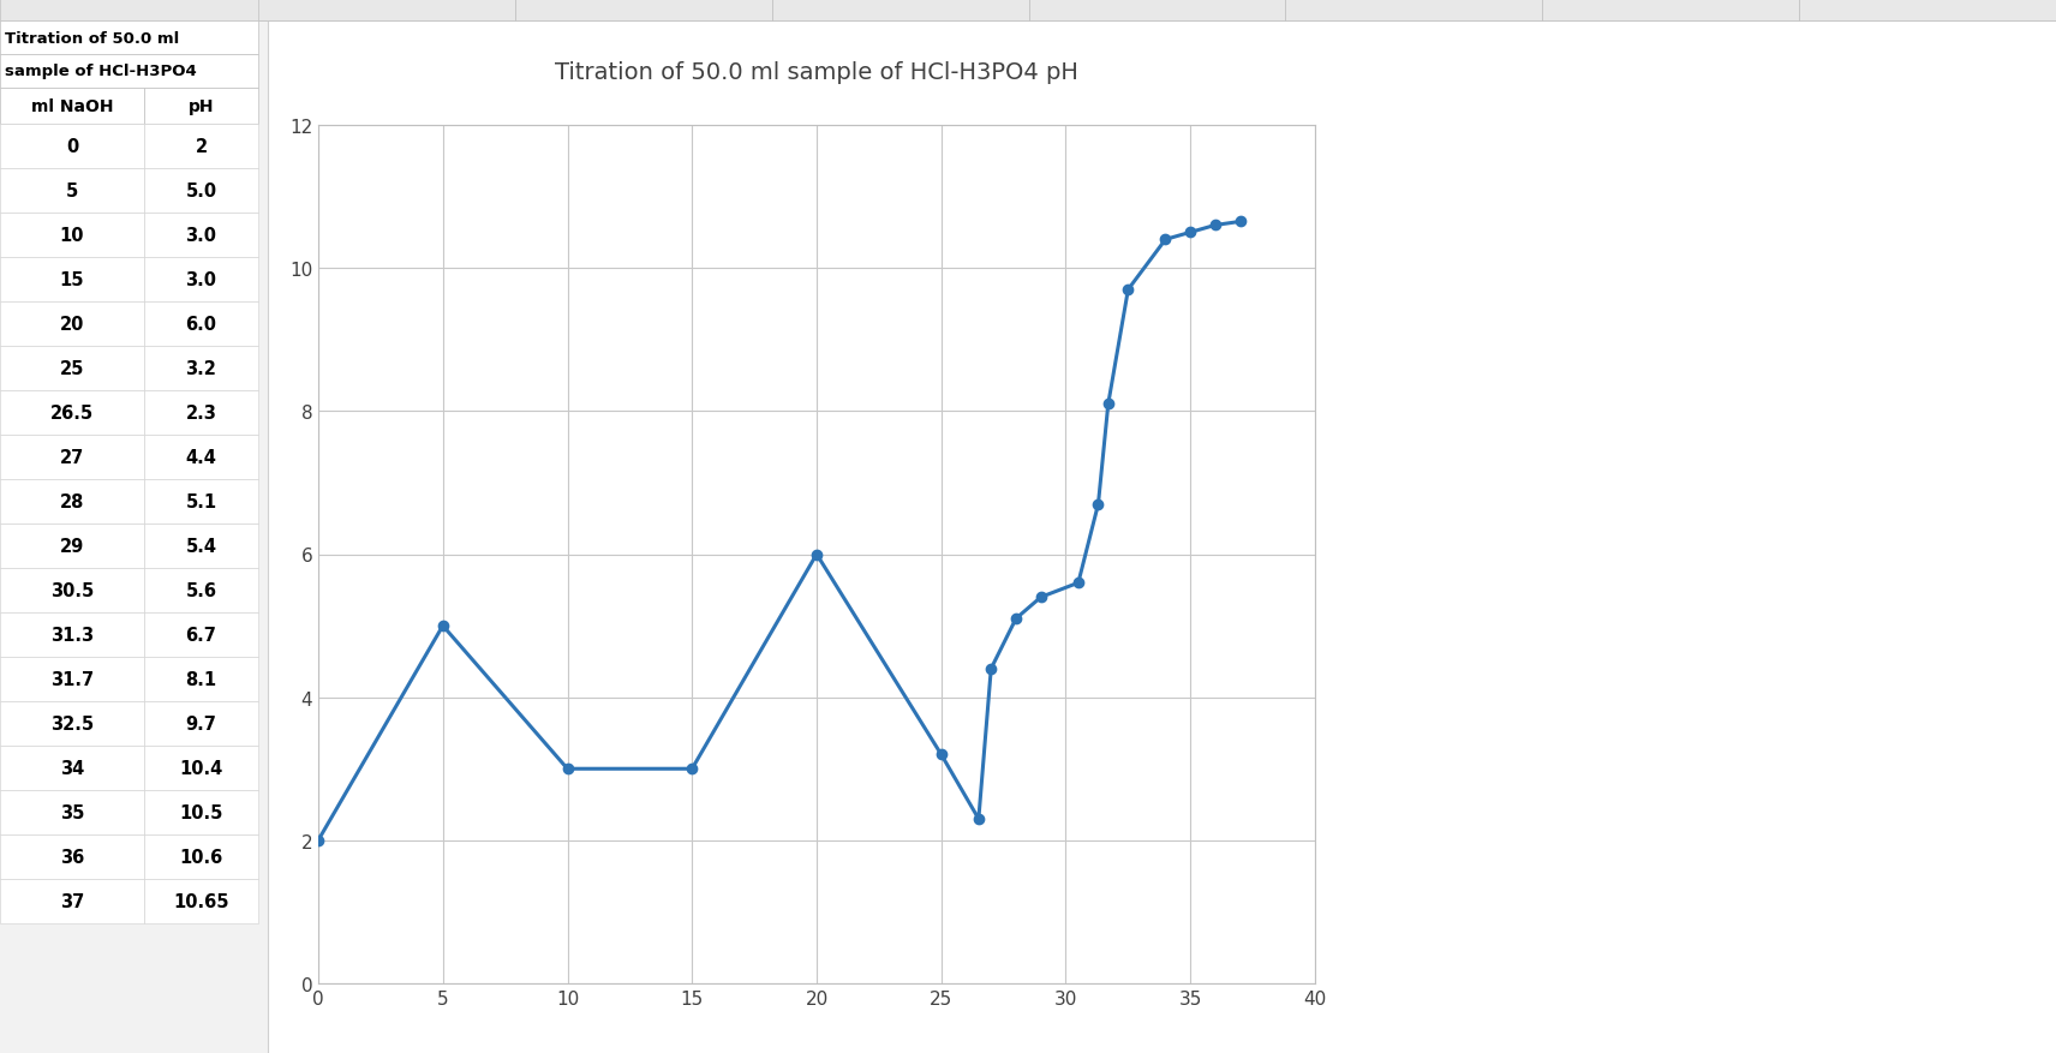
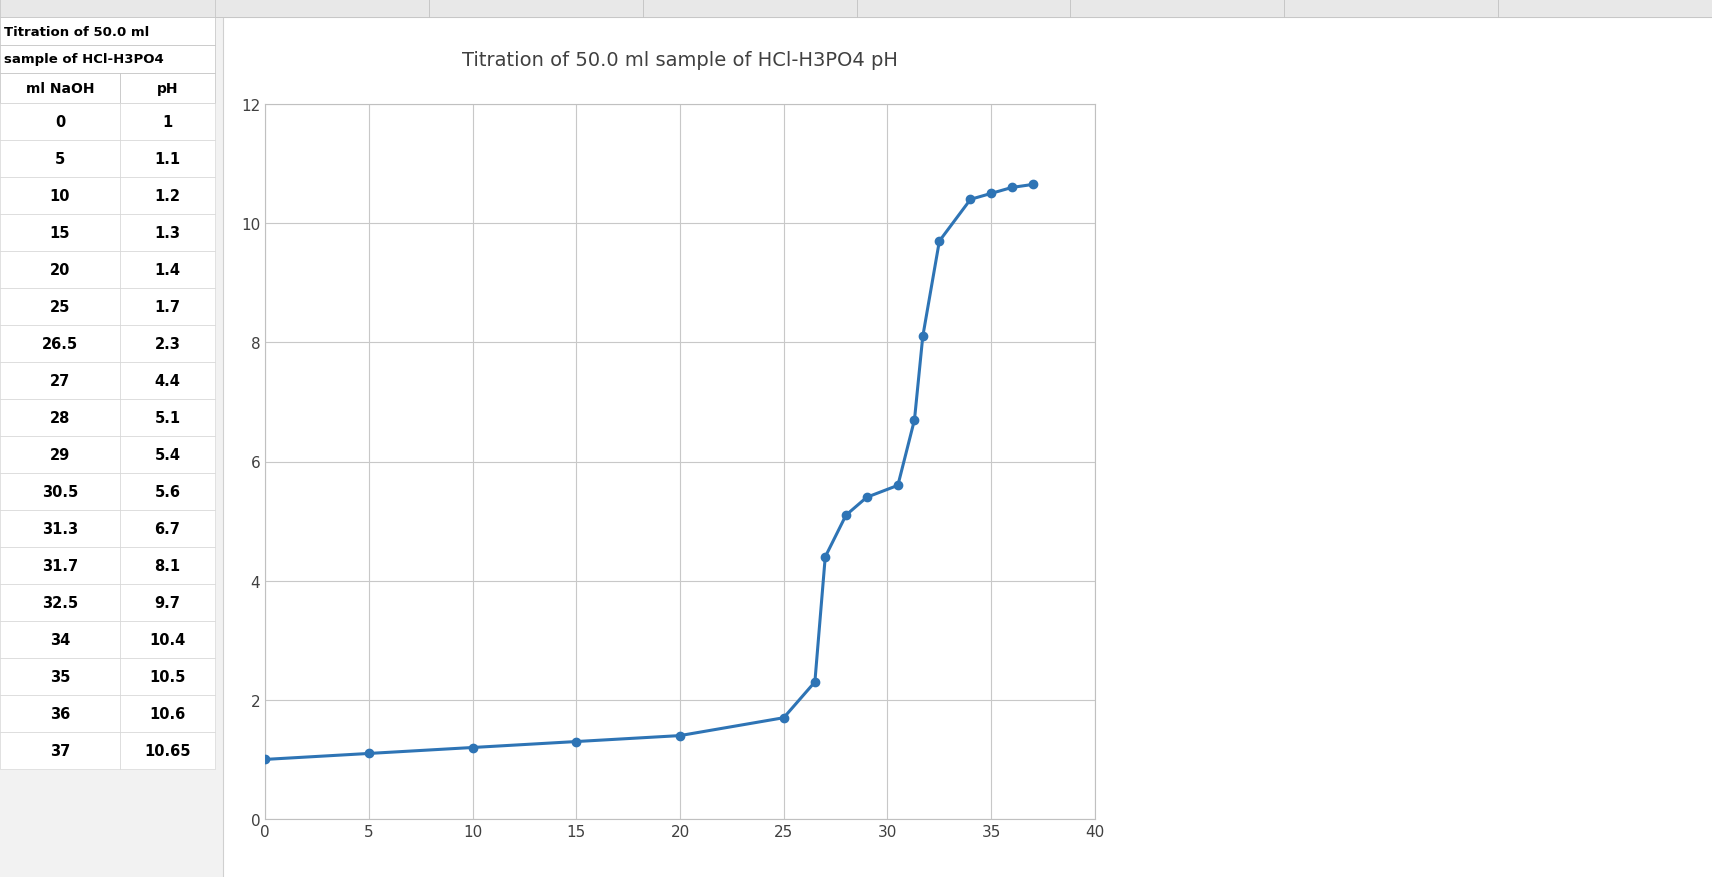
0: 2 -> 1
5: 5.0 -> 1.1
10: 3.0 -> 1.2
15: 3.0 -> 1.3
20: 6.0 -> 1.4
25: 3.2 -> 1.7
